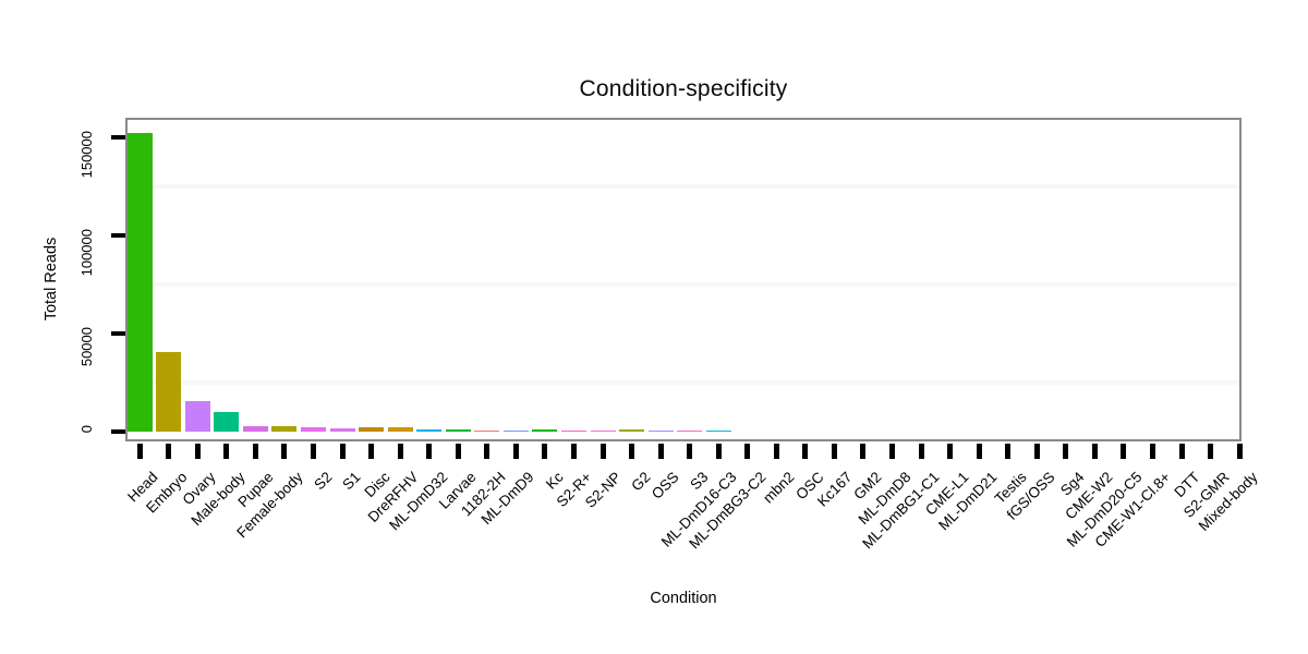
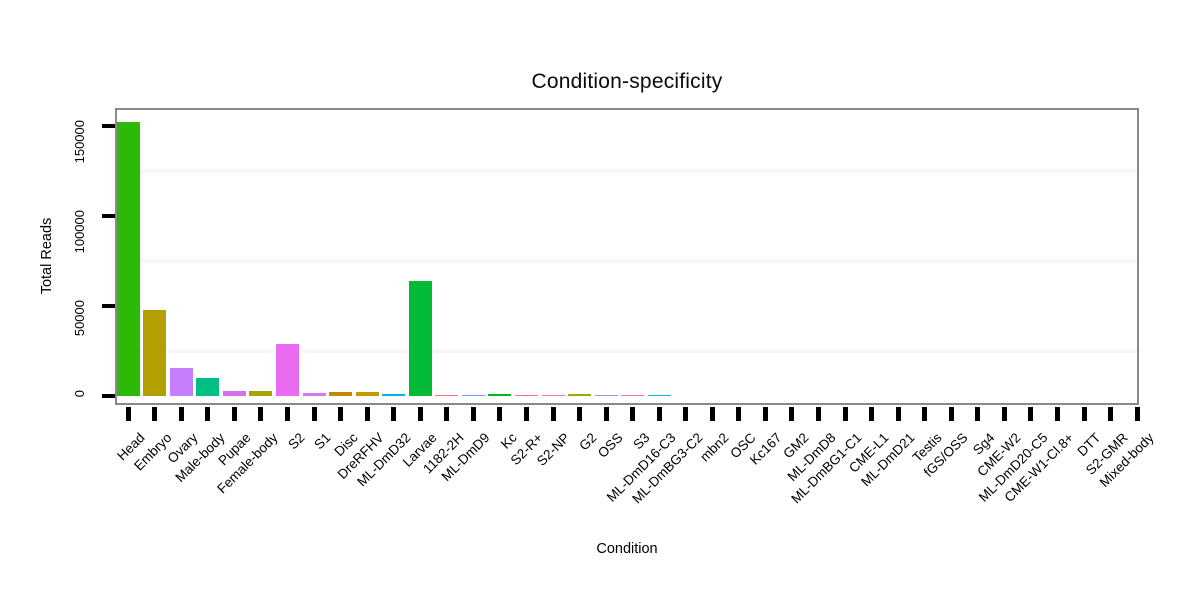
Embryo: 41000 -> 48000
S2: 2000 -> 29000
Larvae: 1000 -> 64000
